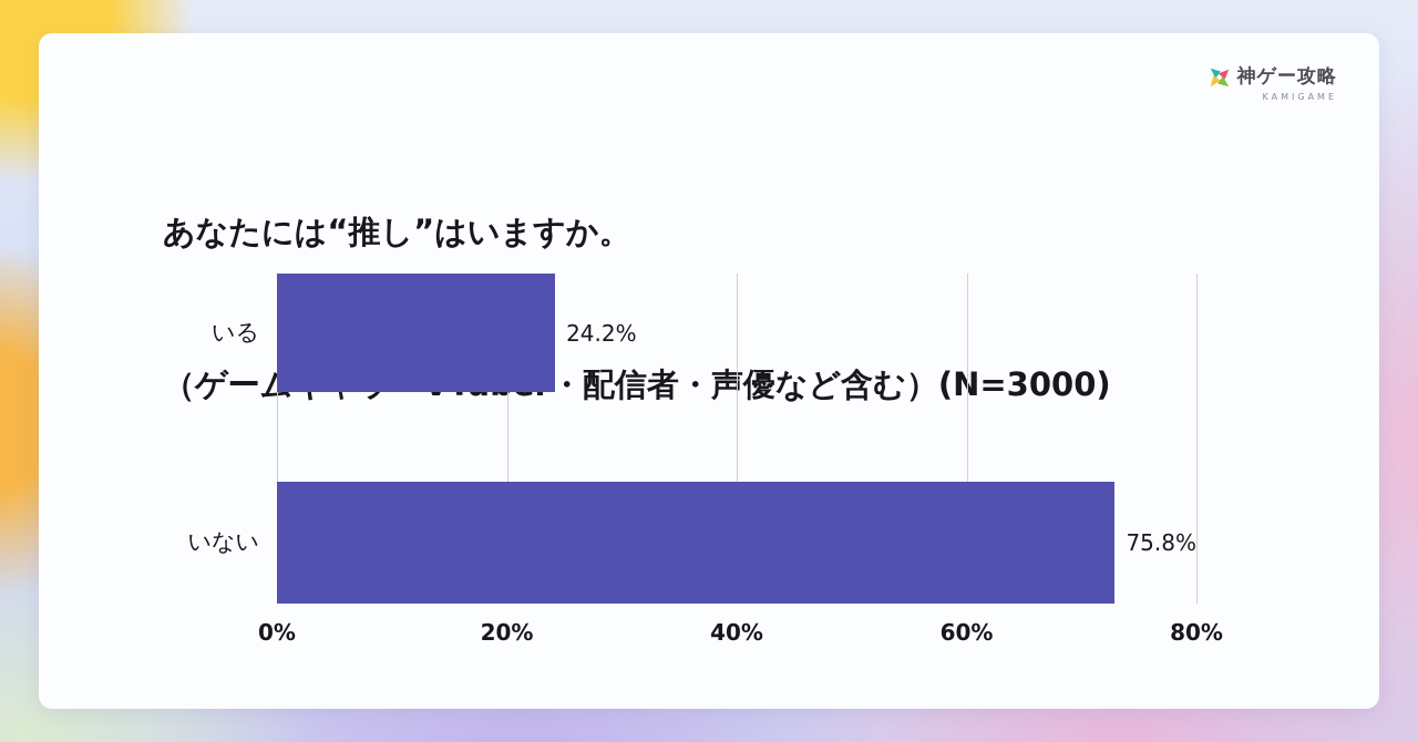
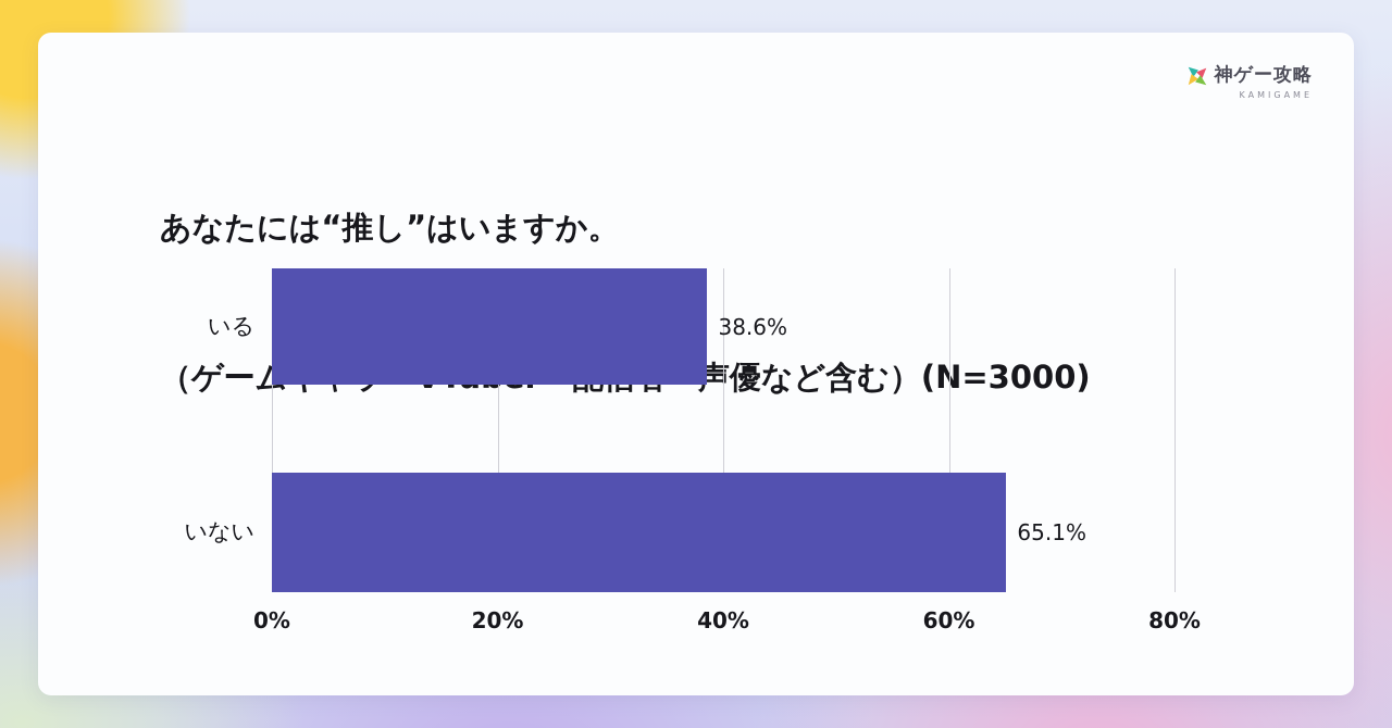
いる: 24.2% -> 38.6%
いない: 75.8% -> 65.1%
